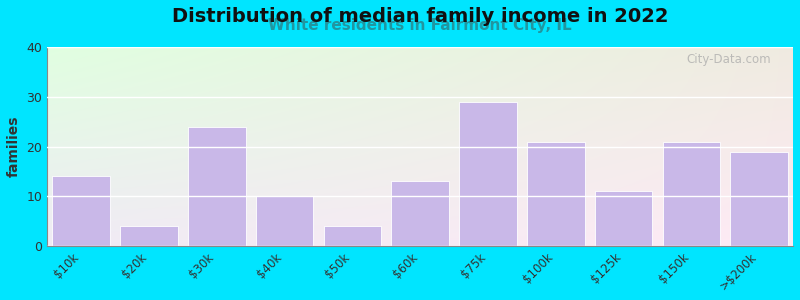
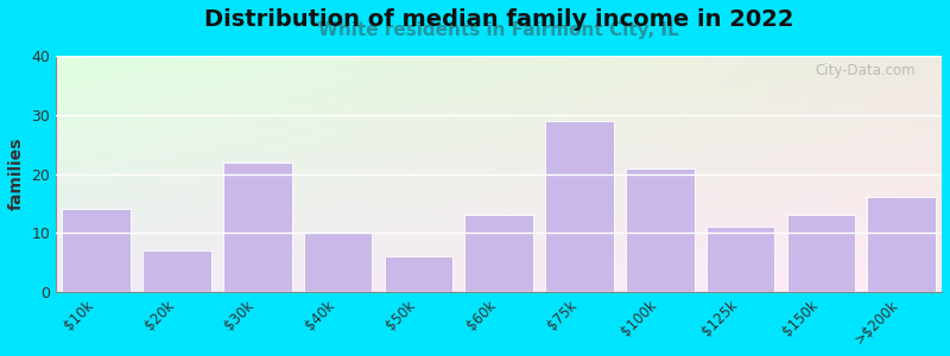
$20k: 4 -> 7
$30k: 24 -> 22
$50k: 4 -> 6
$150k: 21 -> 13
>$200k: 19 -> 16
